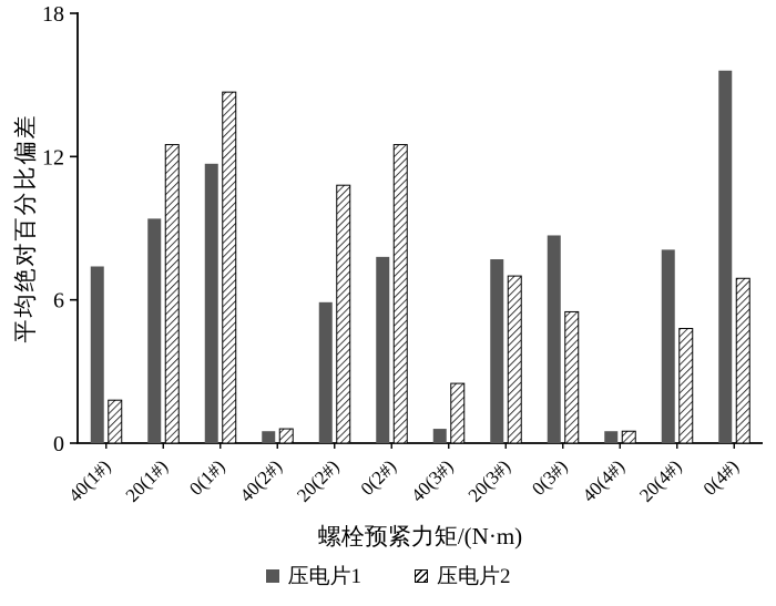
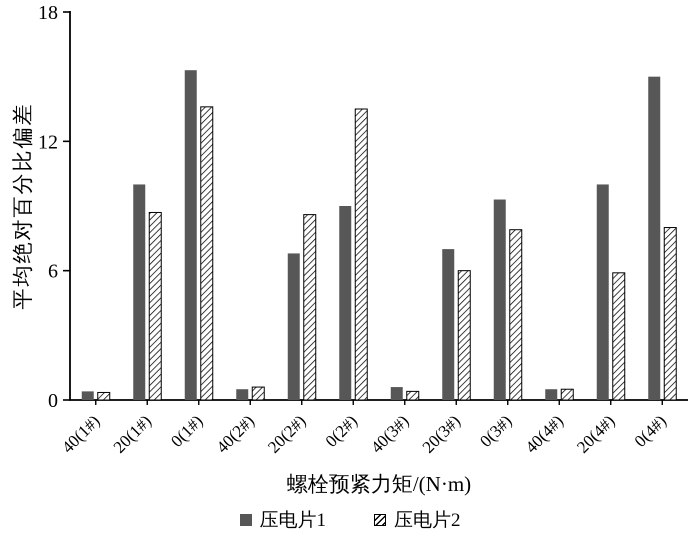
压电片1/40(1#): 7.4 -> 0.4
压电片2/40(1#): 1.8 -> 0.3
压电片1/20(1#): 9.4 -> 10.0
压电片2/20(1#): 12.5 -> 8.7
压电片1/0(1#): 11.7 -> 15.3
压电片2/0(1#): 14.7 -> 13.6
压电片1/20(2#): 5.9 -> 6.8
压电片2/20(2#): 10.8 -> 8.6
压电片1/0(2#): 7.8 -> 9.0
压电片2/0(2#): 12.5 -> 13.5
压电片2/40(3#): 2.5 -> 0.4
压电片1/20(3#): 7.7 -> 7.0
压电片2/20(3#): 7.0 -> 6.0
压电片1/0(3#): 8.7 -> 9.3
压电片2/0(3#): 5.5 -> 7.9
压电片1/20(4#): 8.1 -> 10.0
压电片2/20(4#): 4.8 -> 5.9
压电片1/0(4#): 15.6 -> 15.0
压电片2/0(4#): 6.9 -> 8.0
